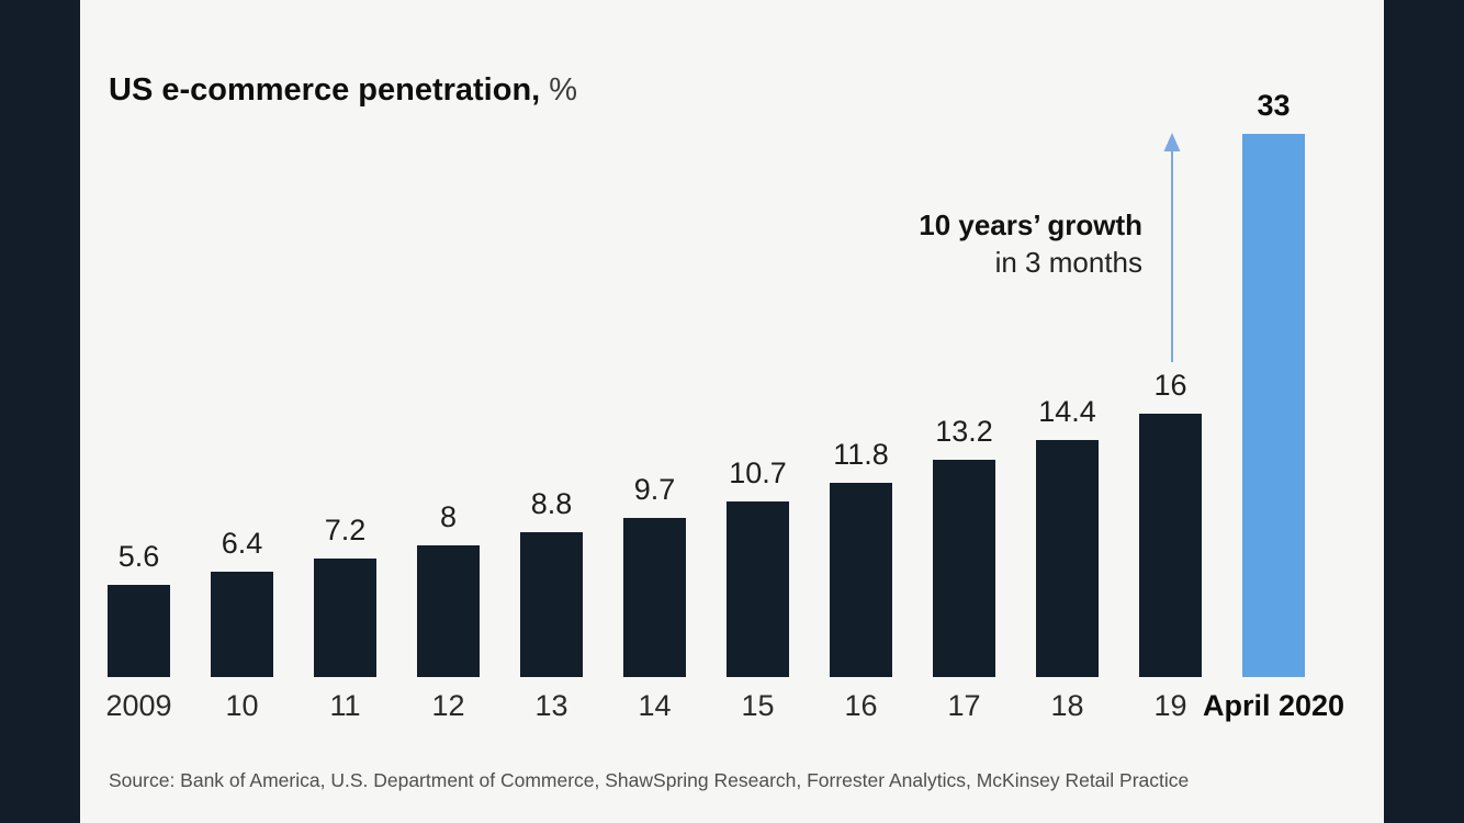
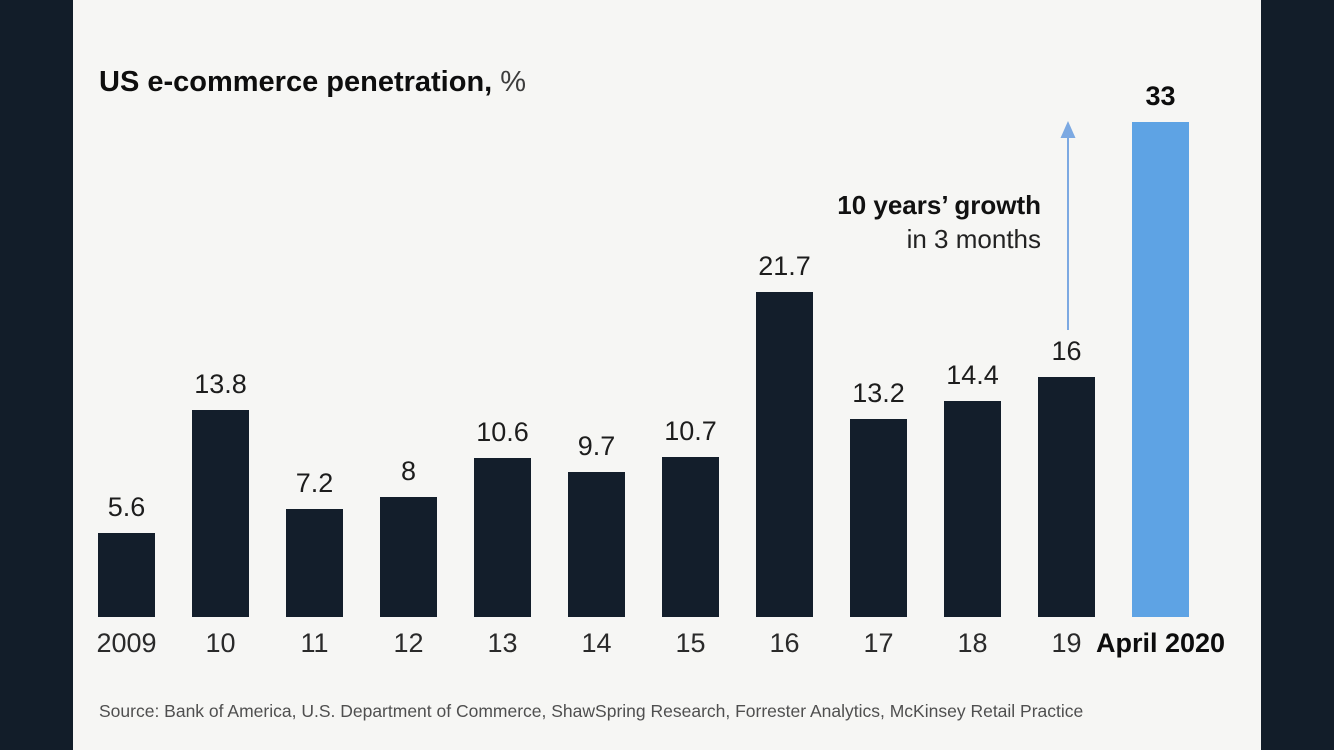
10: 6.4 -> 13.8
13: 8.8 -> 10.6
16: 11.8 -> 21.7
